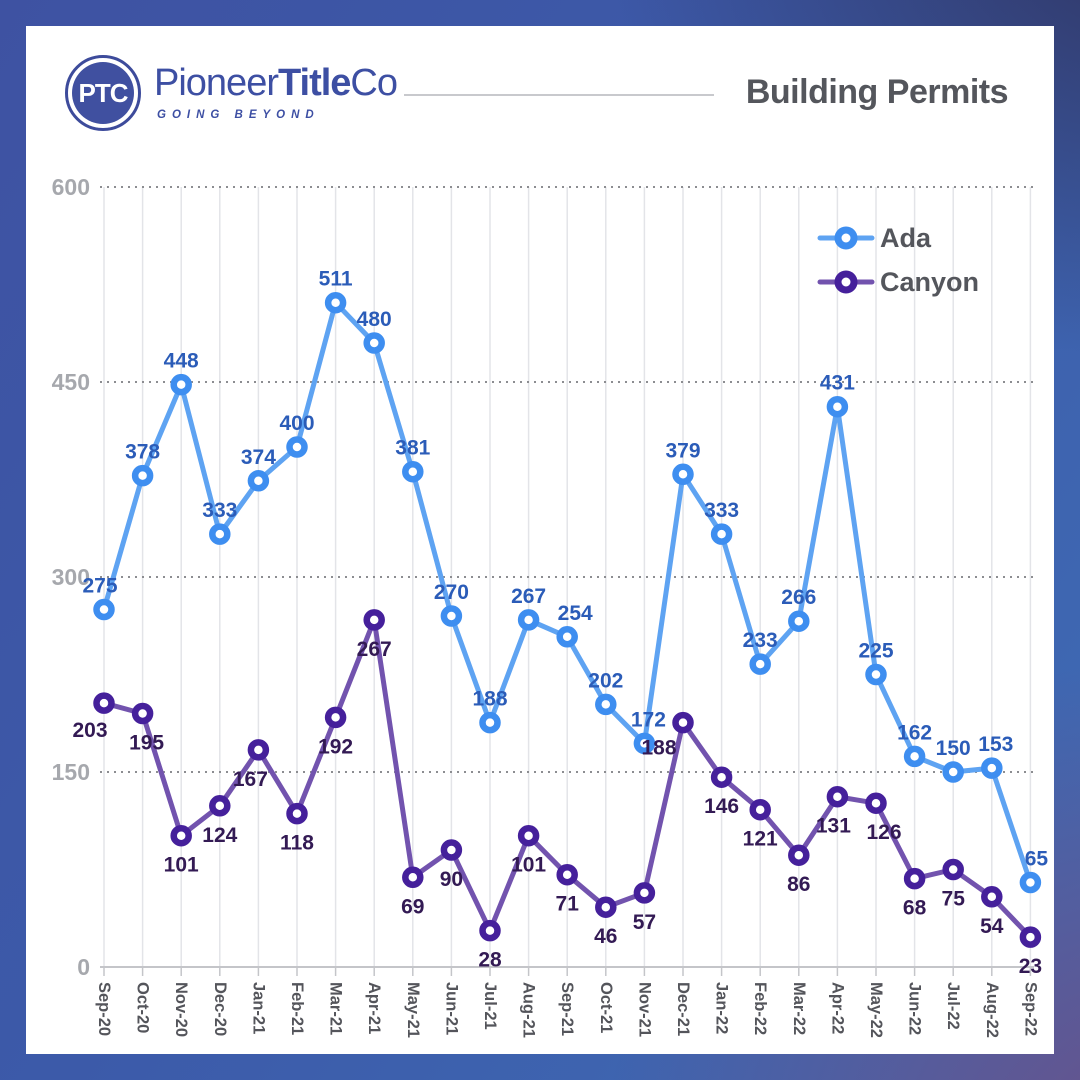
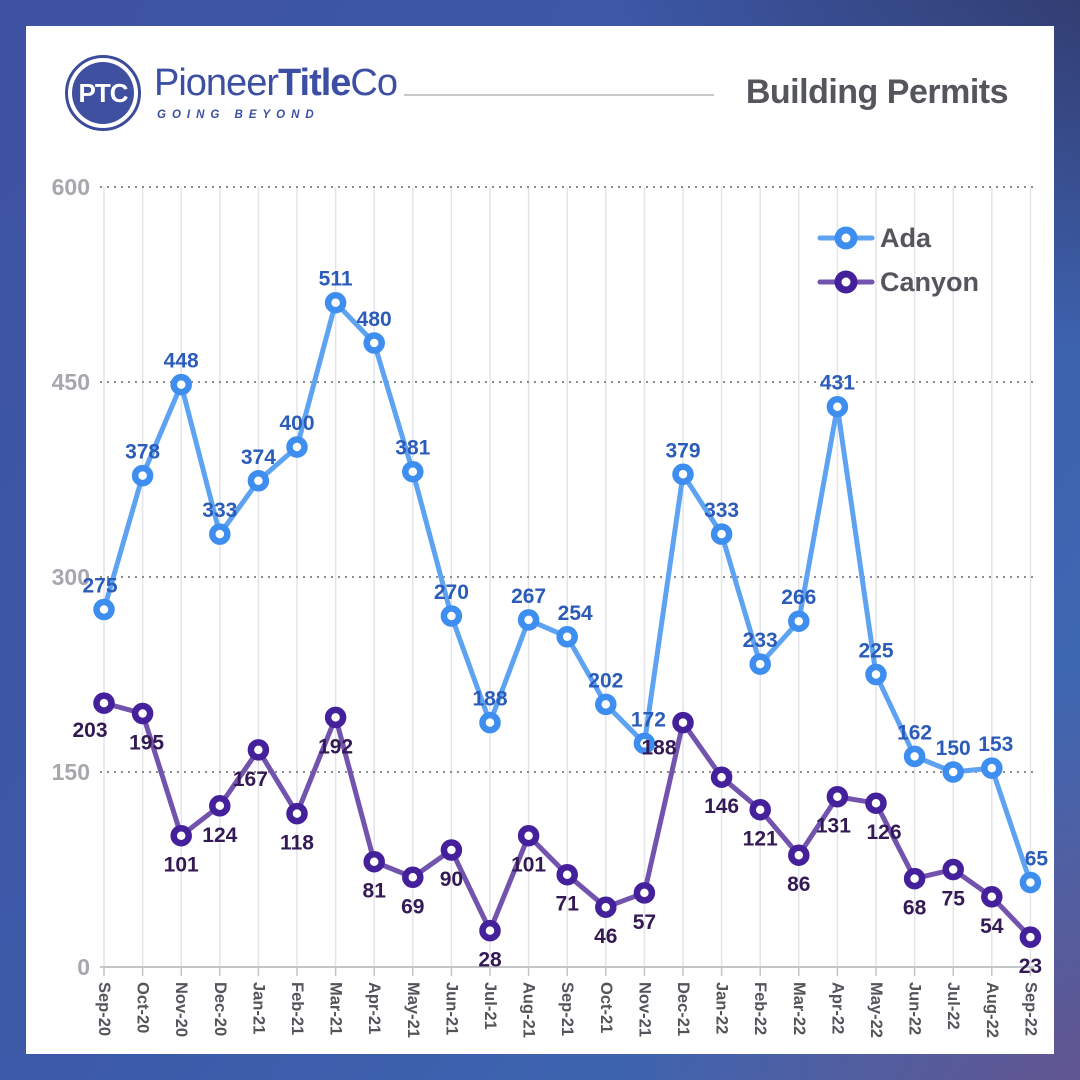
Canyon/Apr-21: 267 -> 81
